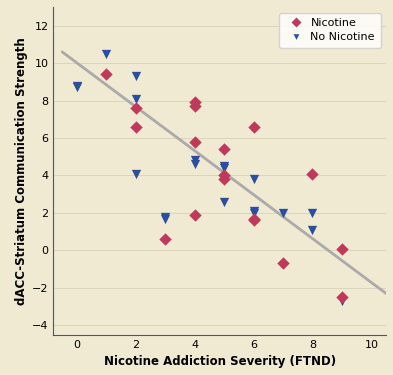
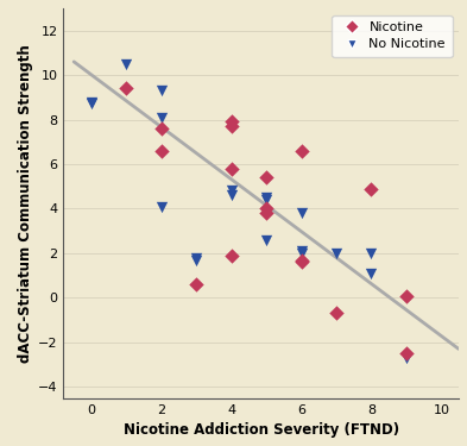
Nicotine/8: 4.1 -> 4.9
